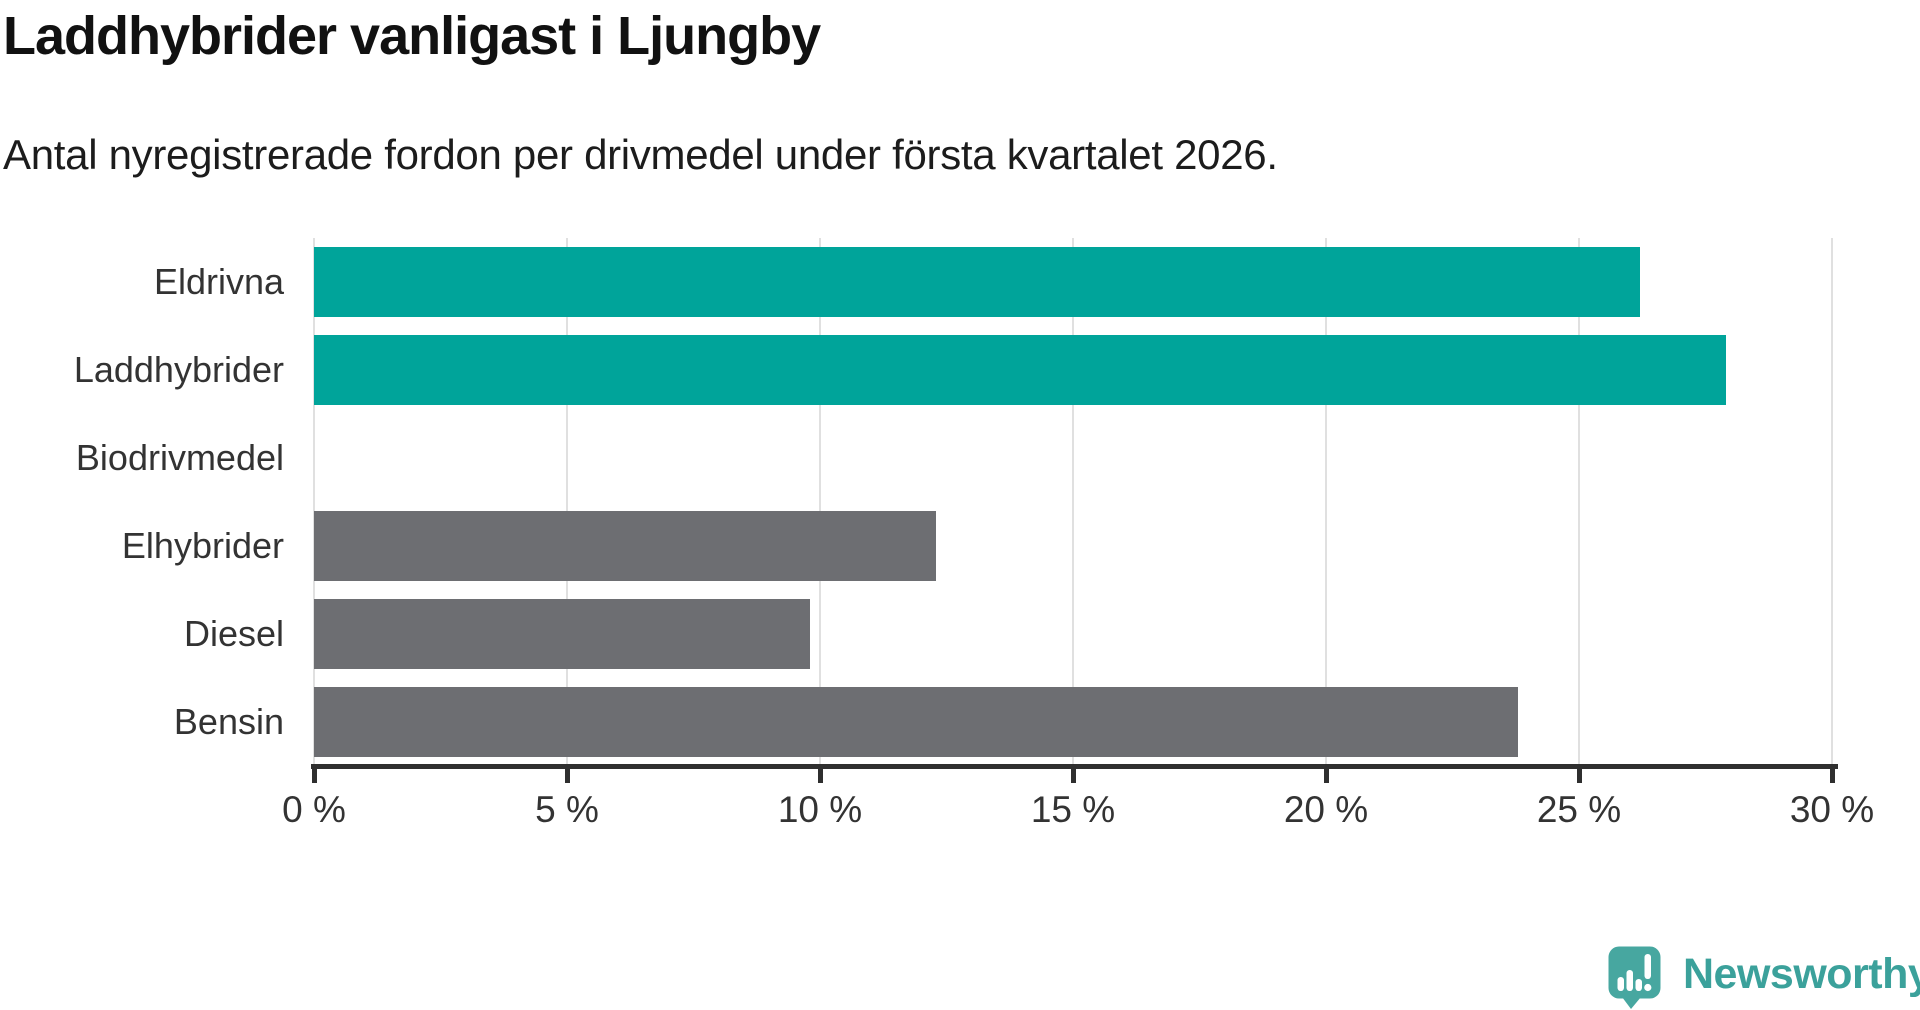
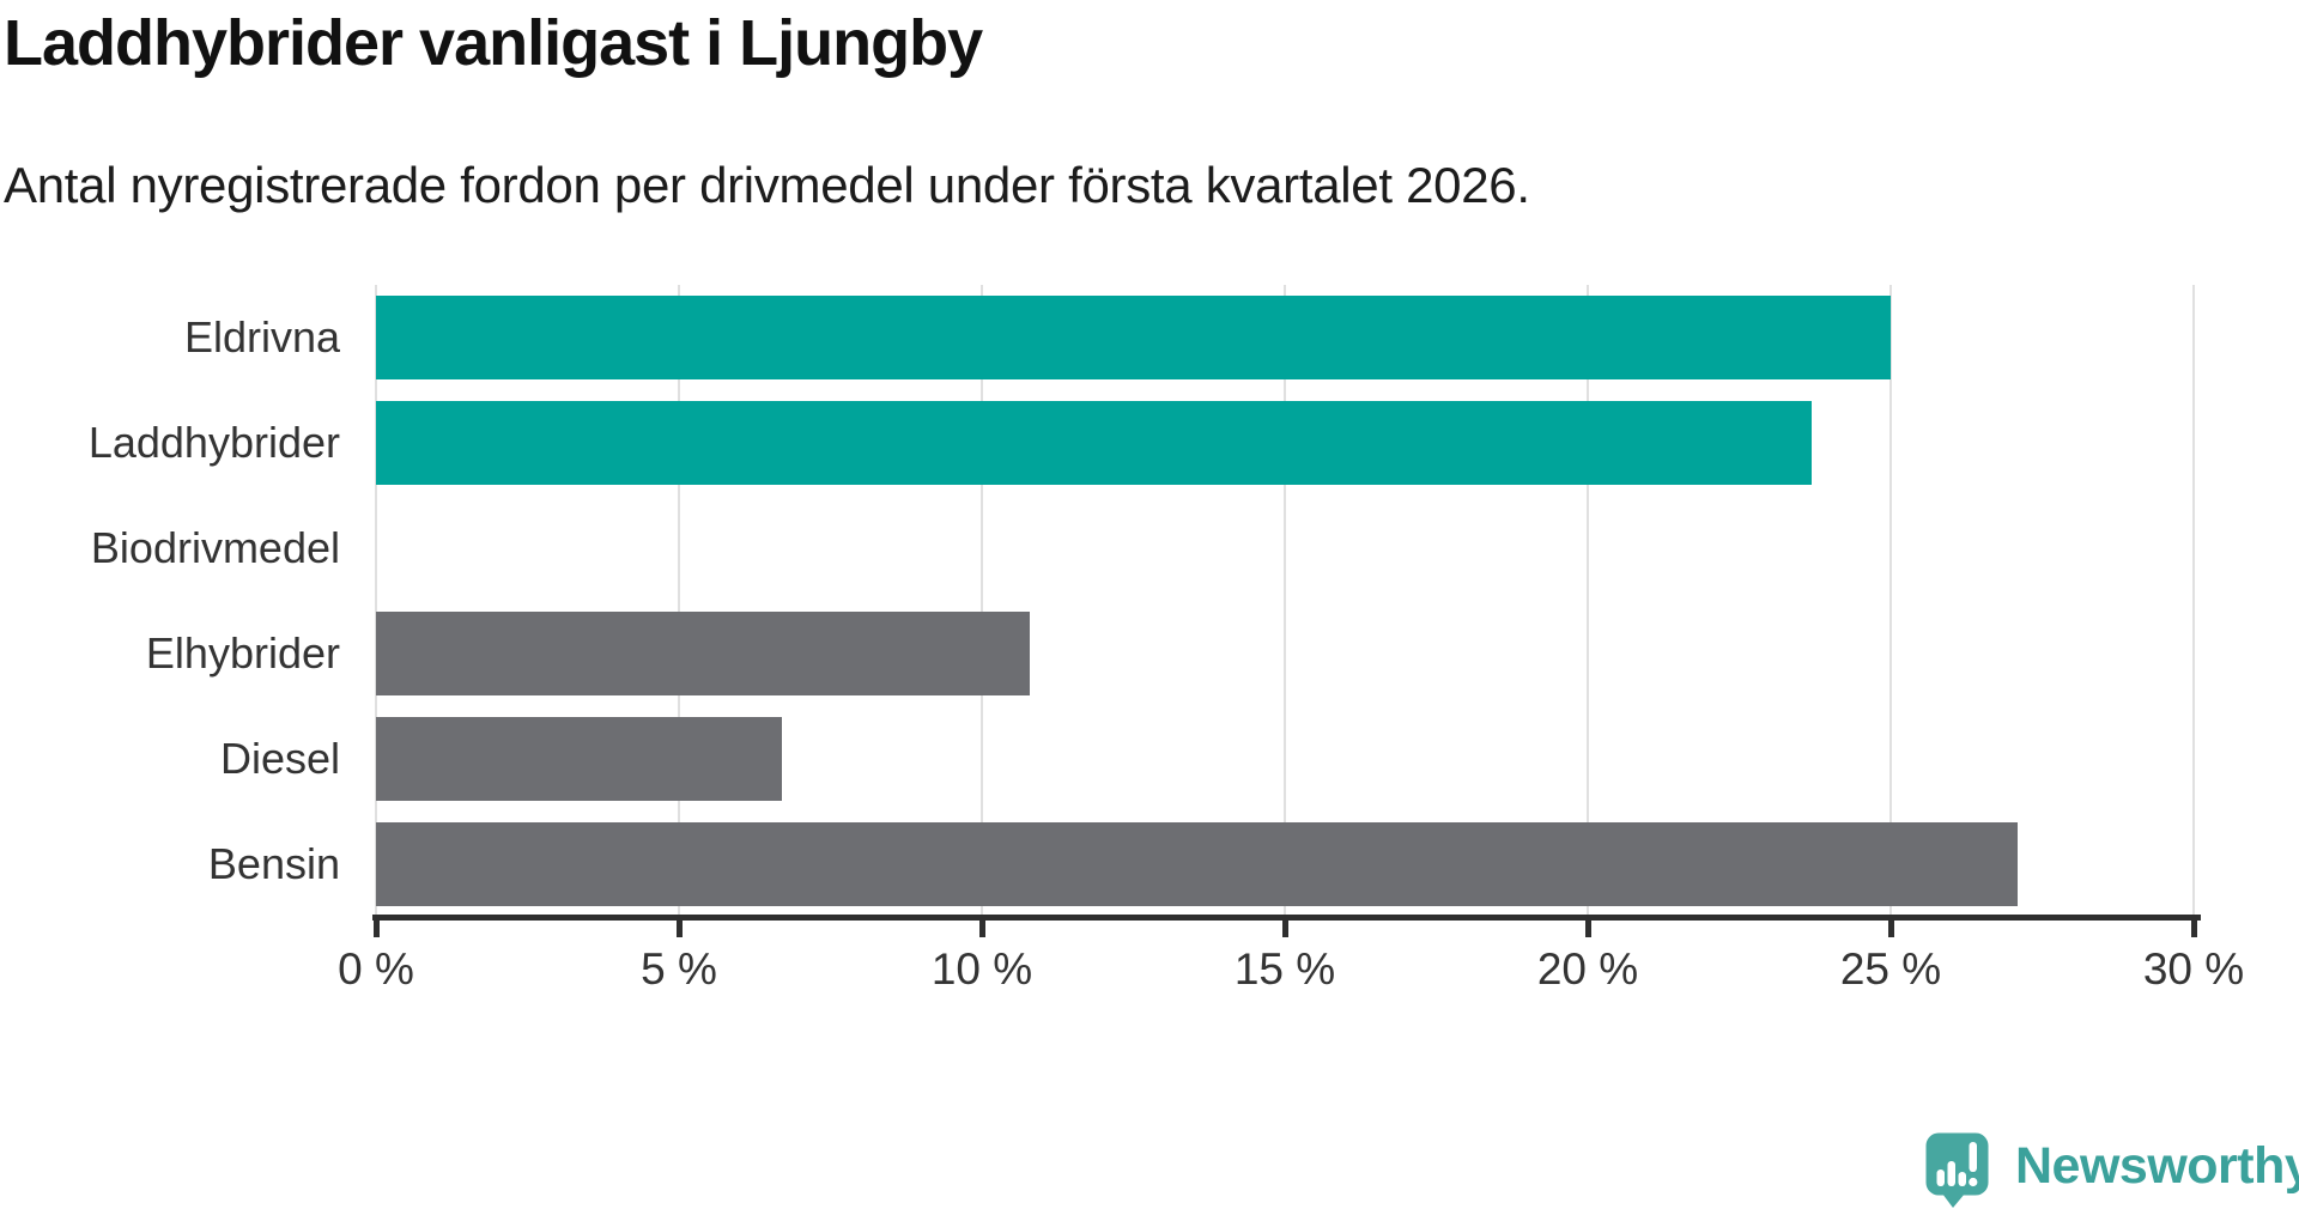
Eldrivna: 26.2% -> 25.0%
Laddhybrider: 27.9% -> 23.7%
Elhybrider: 12.3% -> 10.8%
Diesel: 9.8% -> 6.7%
Bensin: 23.8% -> 27.1%
